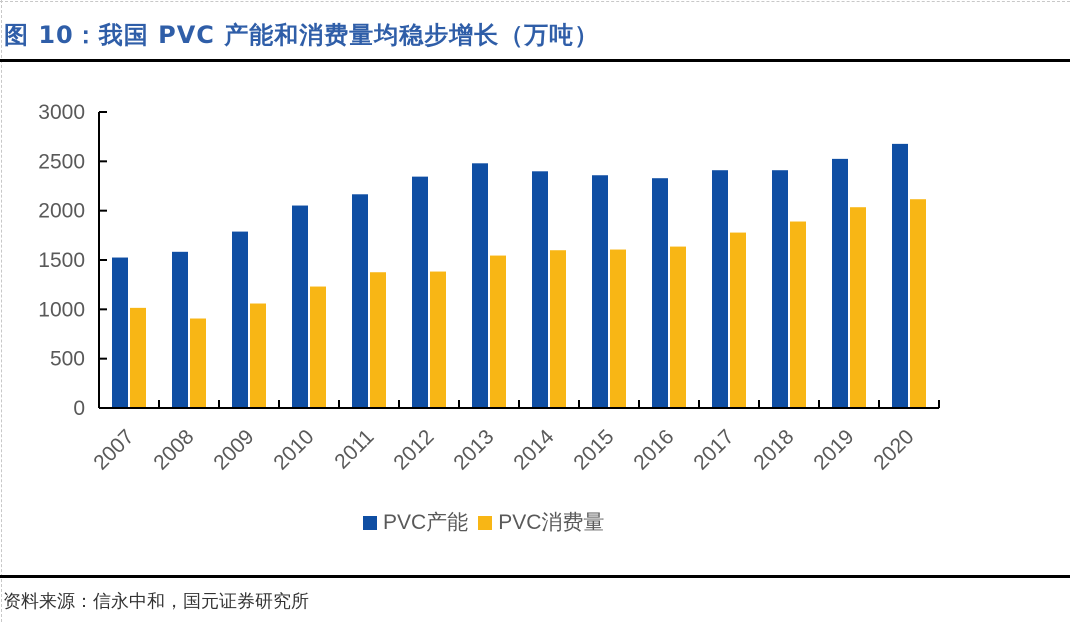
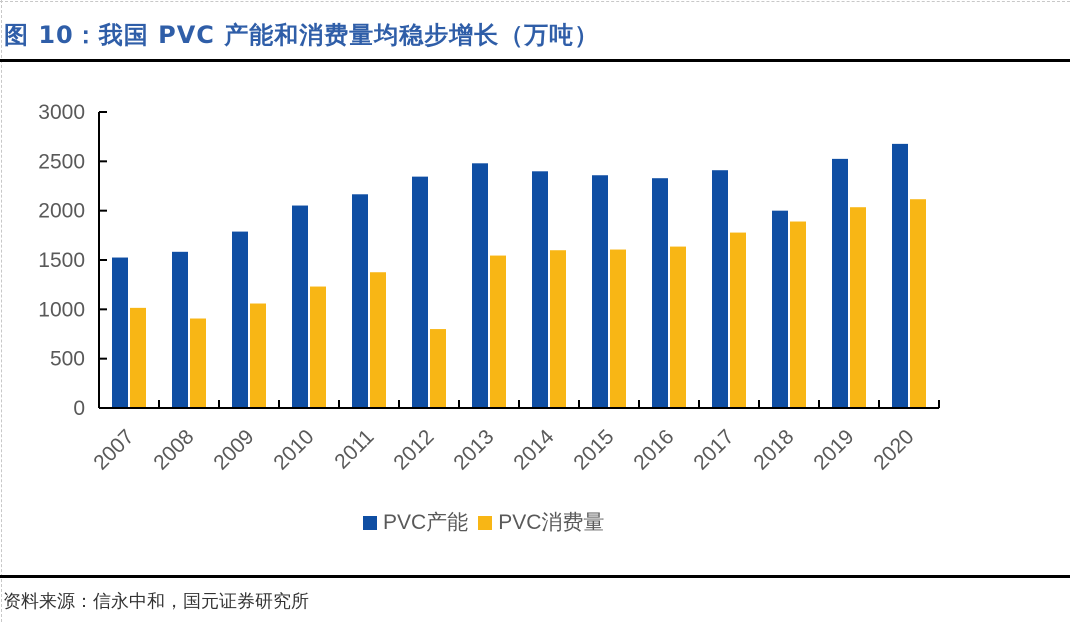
PVC消费量/2012: 1400 -> 800
PVC产能/2018: 2400 -> 2000
